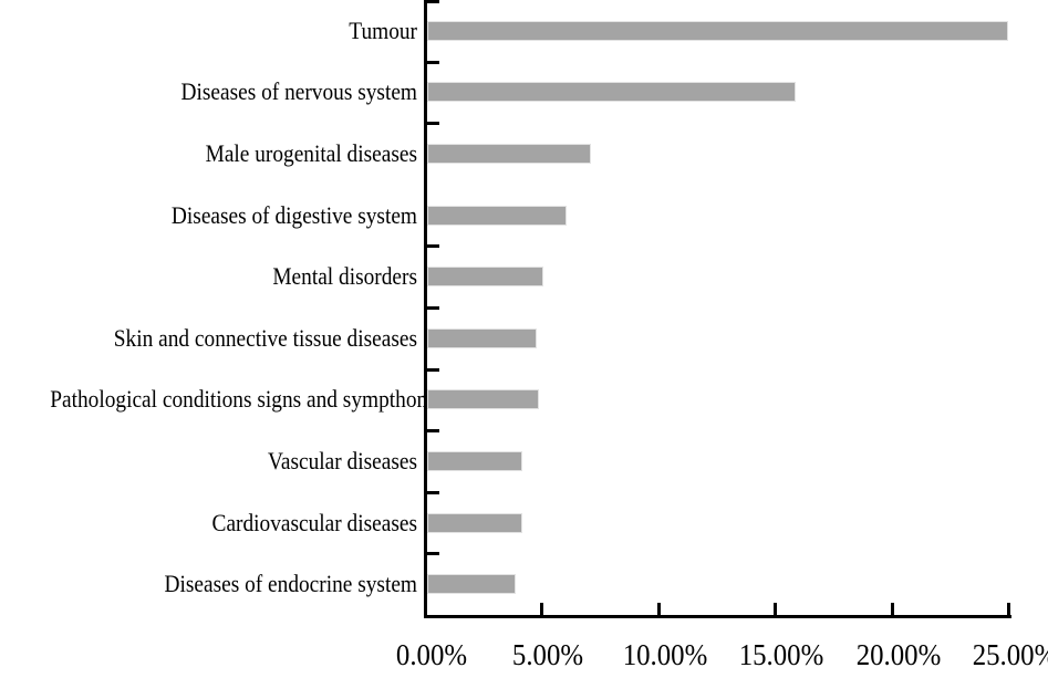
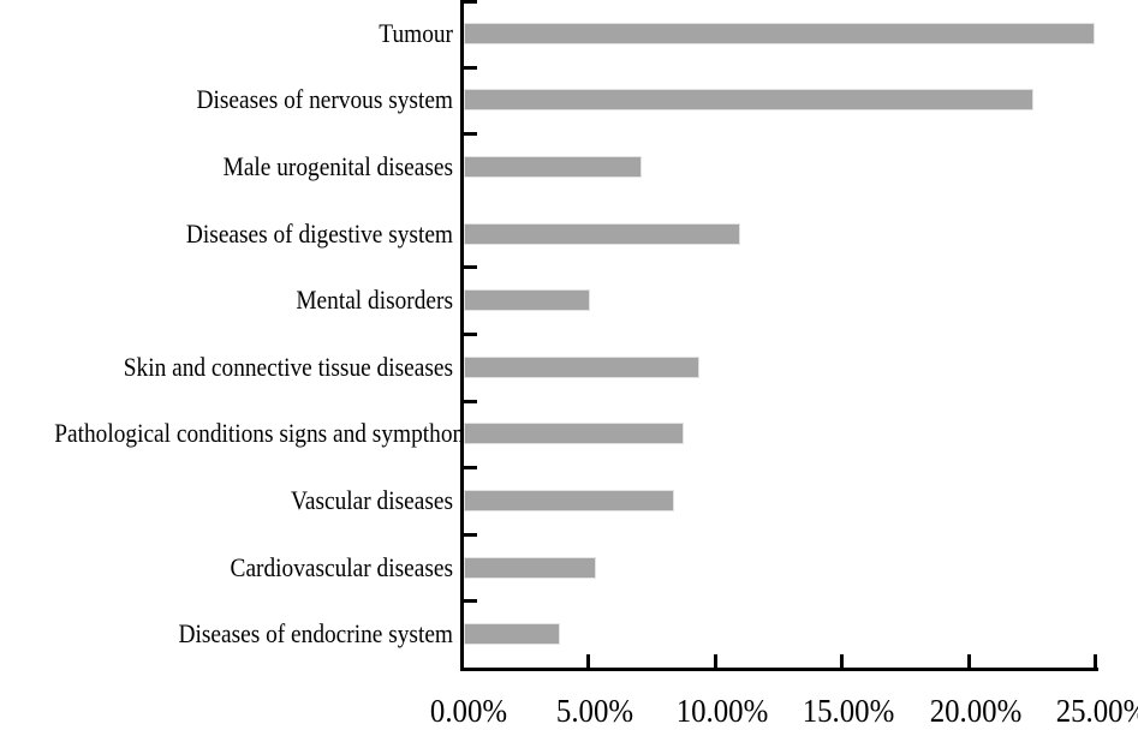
Diseases of nervous system: 15.8% -> 22.5%
Diseases of digestive system: 6.0% -> 10.9%
Skin and connective tissue diseases: 4.7% -> 9.3%
Pathological conditions signs and sympthoms: 4.8% -> 8.7%
Vascular diseases: 4.1% -> 8.3%
Cardiovascular diseases: 4.1% -> 5.2%
